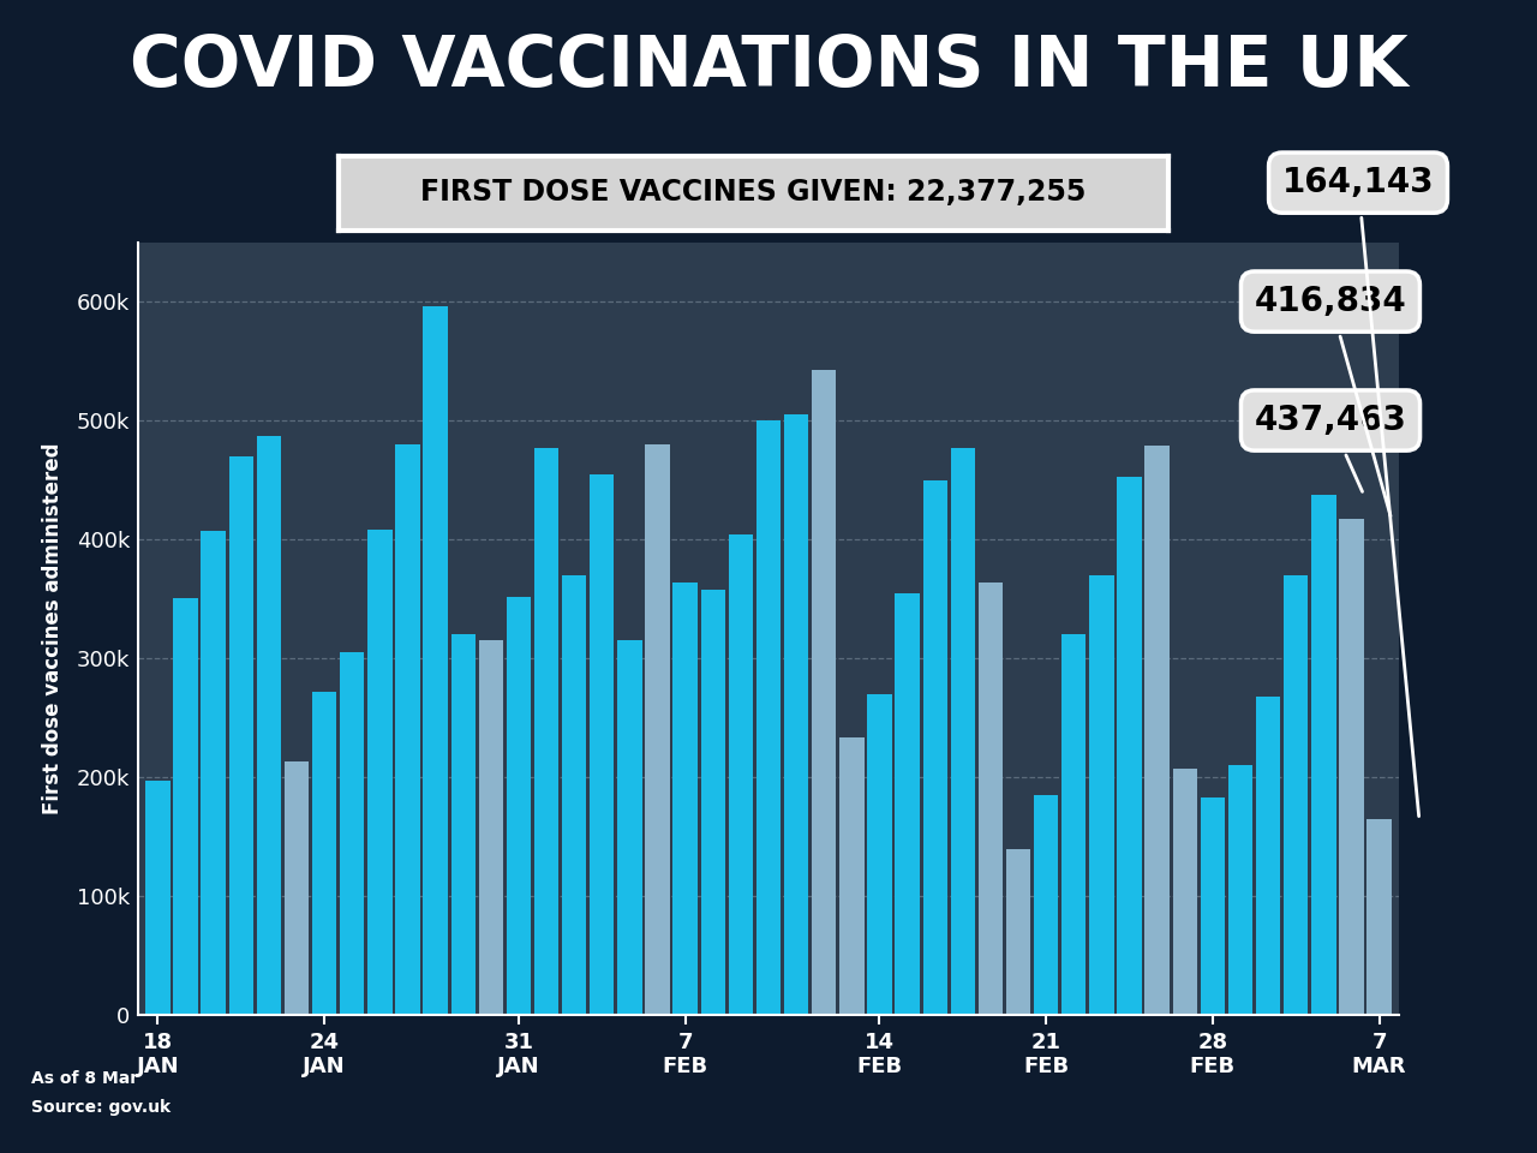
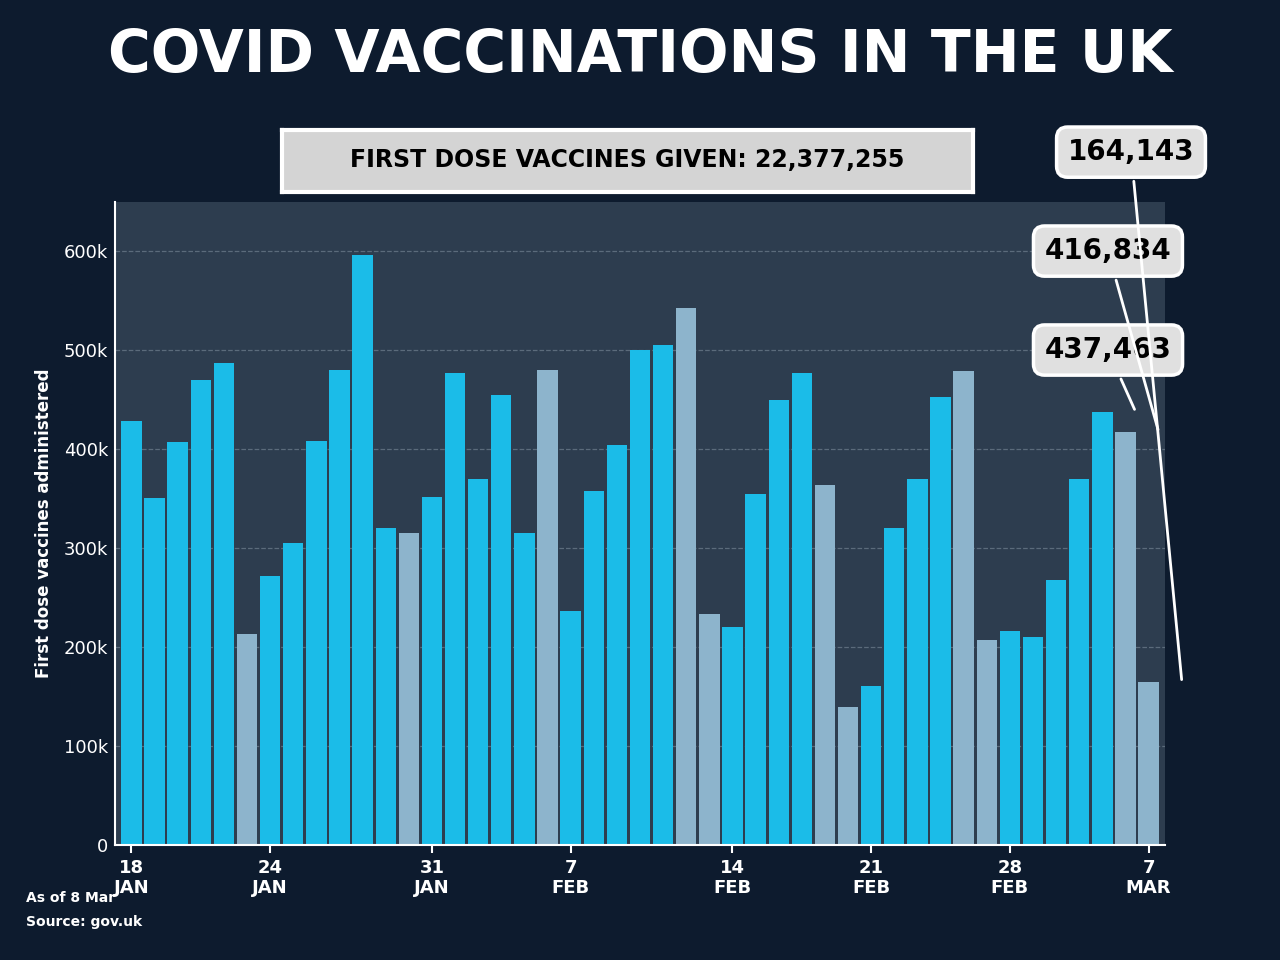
18 JAN: 197k -> 428k
7 FEB: 364k -> 236k
14 FEB: 270k -> 220k
21 FEB: 185k -> 160k
28 FEB: 183k -> 216k
